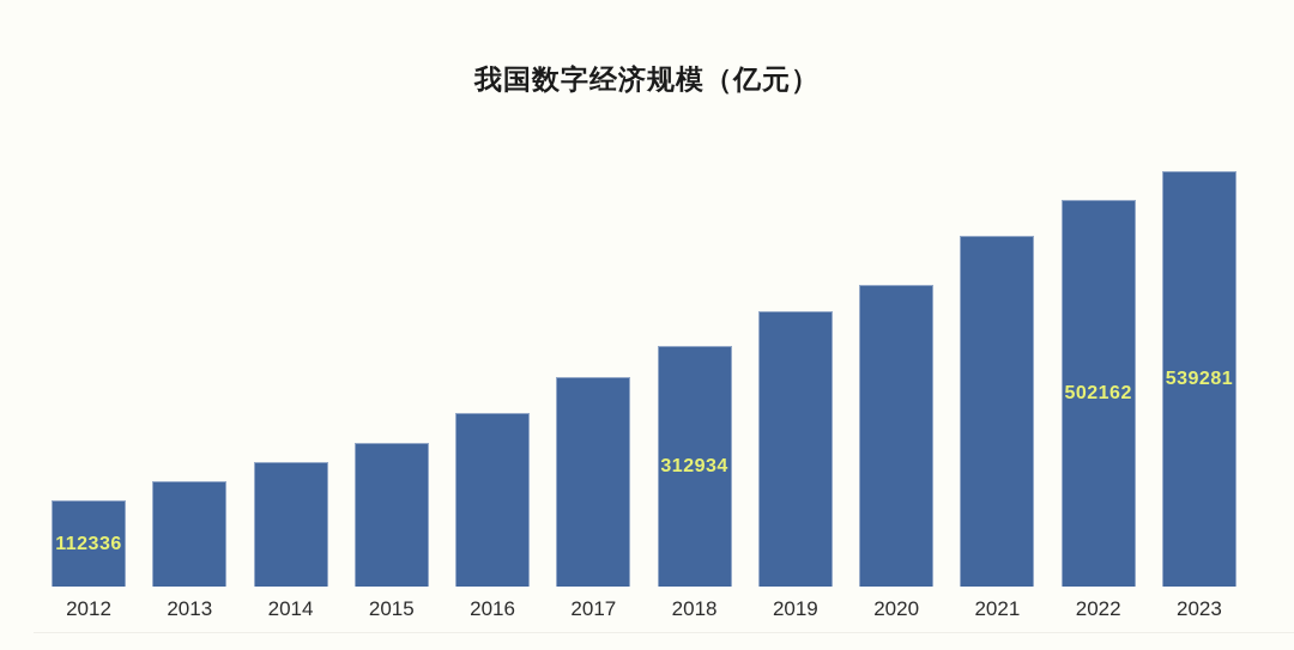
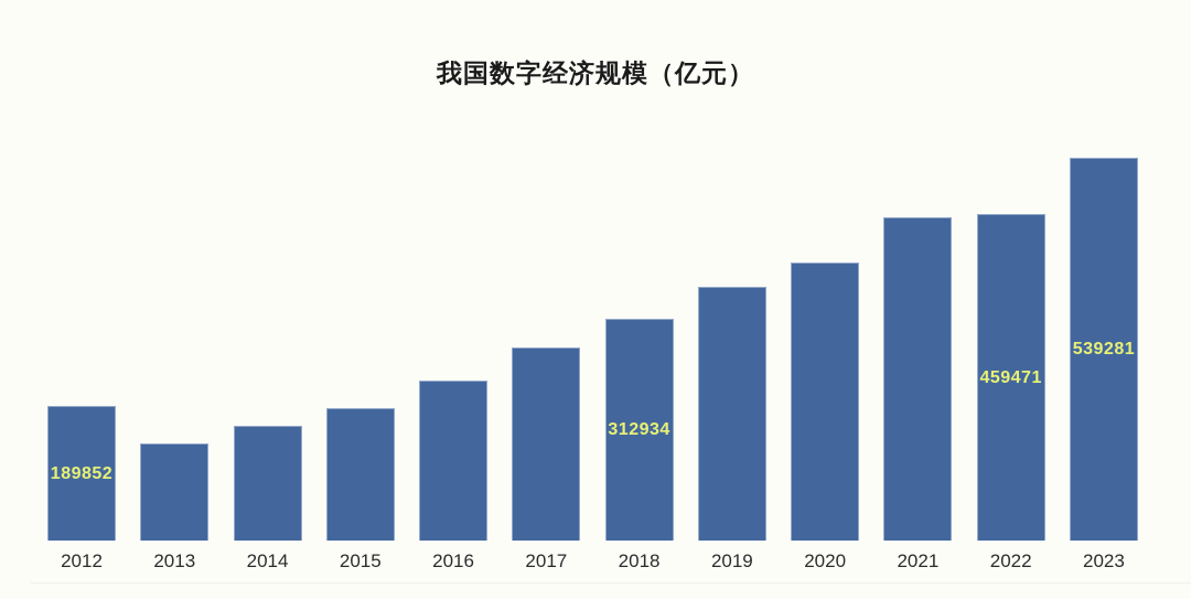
2012: 112336 -> 189852
2022: 502162 -> 459471
